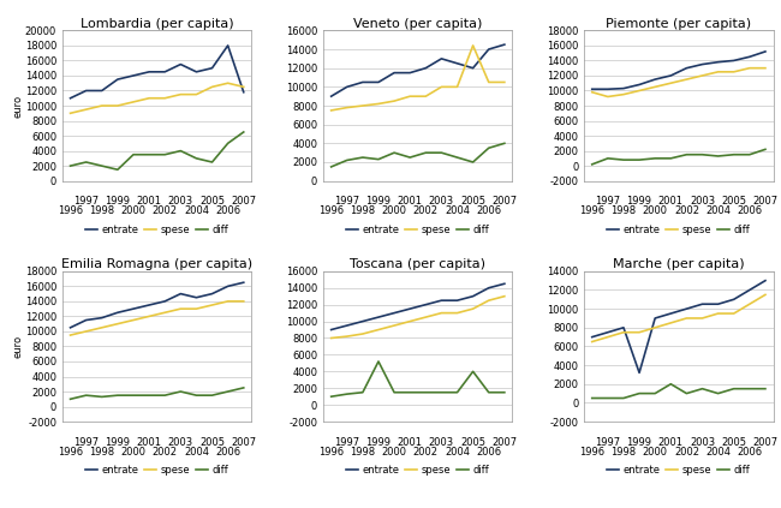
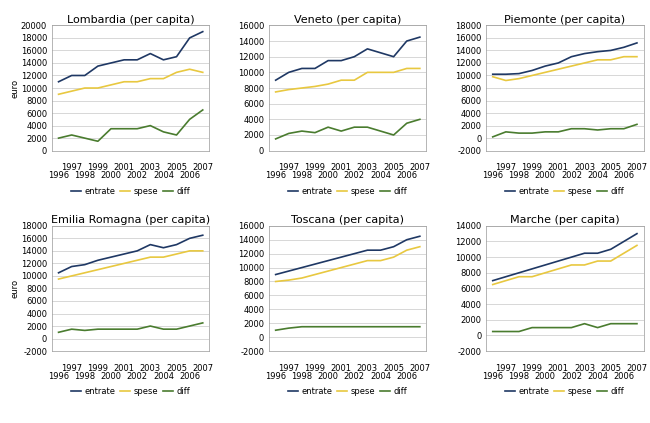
Lombardia (per capita)/entrate/2007: 11800 -> 19000
Veneto (per capita)/spese/2005: 14400 -> 10000
Toscana (per capita)/diff/1999: 5200 -> 1500
Toscana (per capita)/diff/2005: 4000 -> 1500
Marche (per capita)/entrate/1999: 3200 -> 8500
Marche (per capita)/diff/2001: 2000 -> 1000
